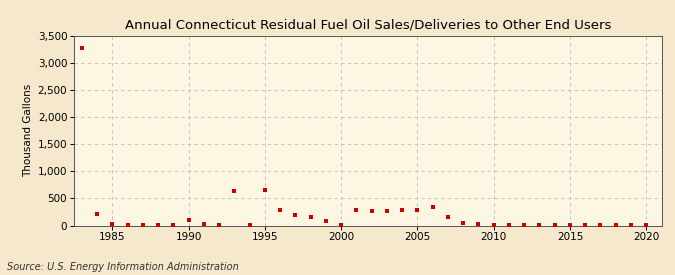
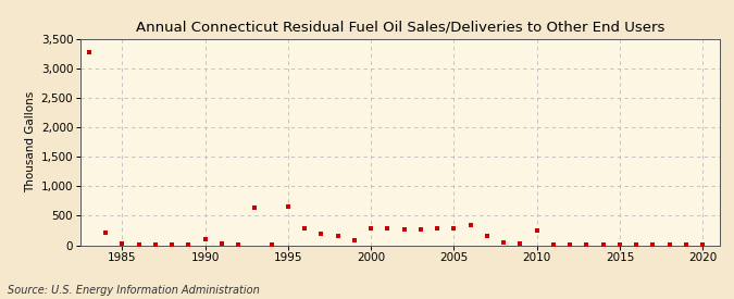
2000: 0 -> 280
2010: 20 -> 240
